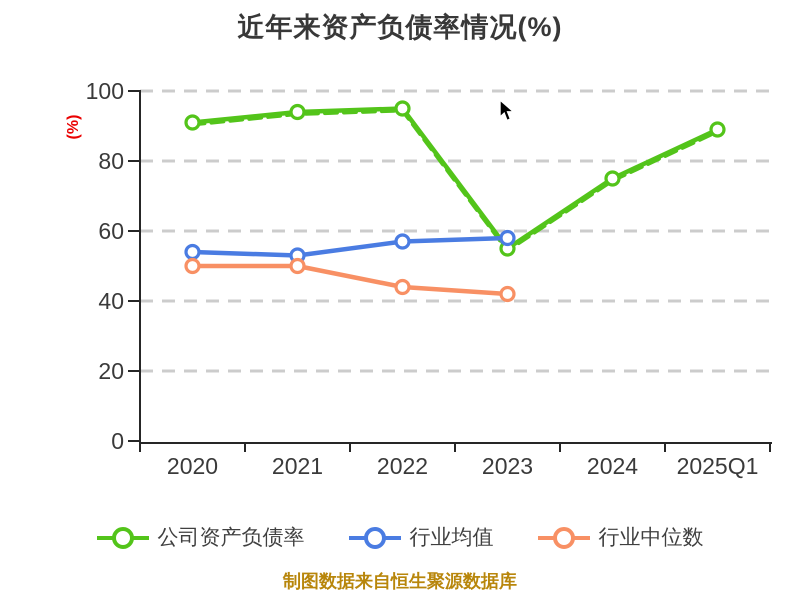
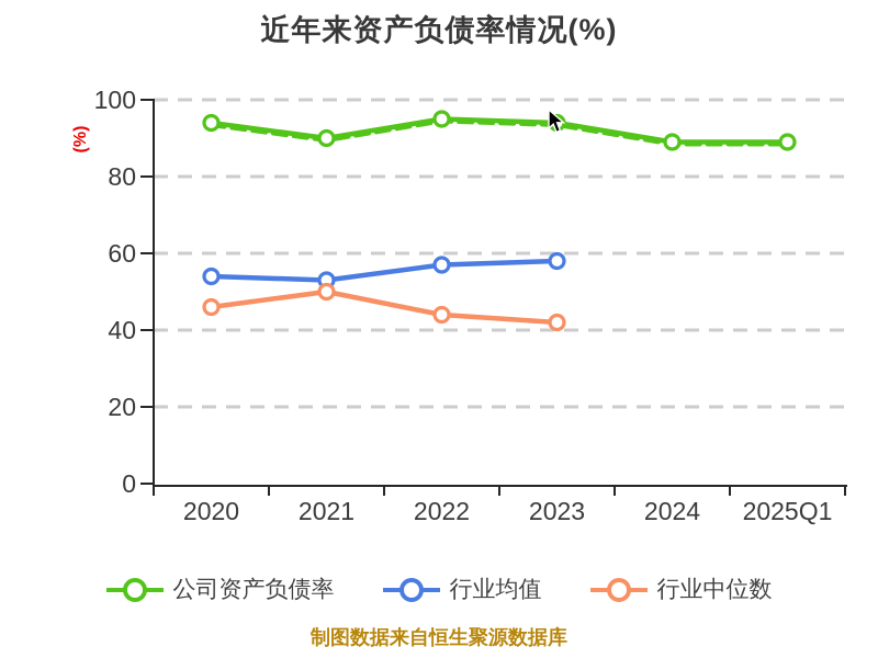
公司资产负债率/2020: 91 -> 94
行业中位数/2020: 50 -> 46
公司资产负债率/2021: 94 -> 90
公司资产负债率/2023: 55 -> 94
公司资产负债率/2024: 75 -> 89
